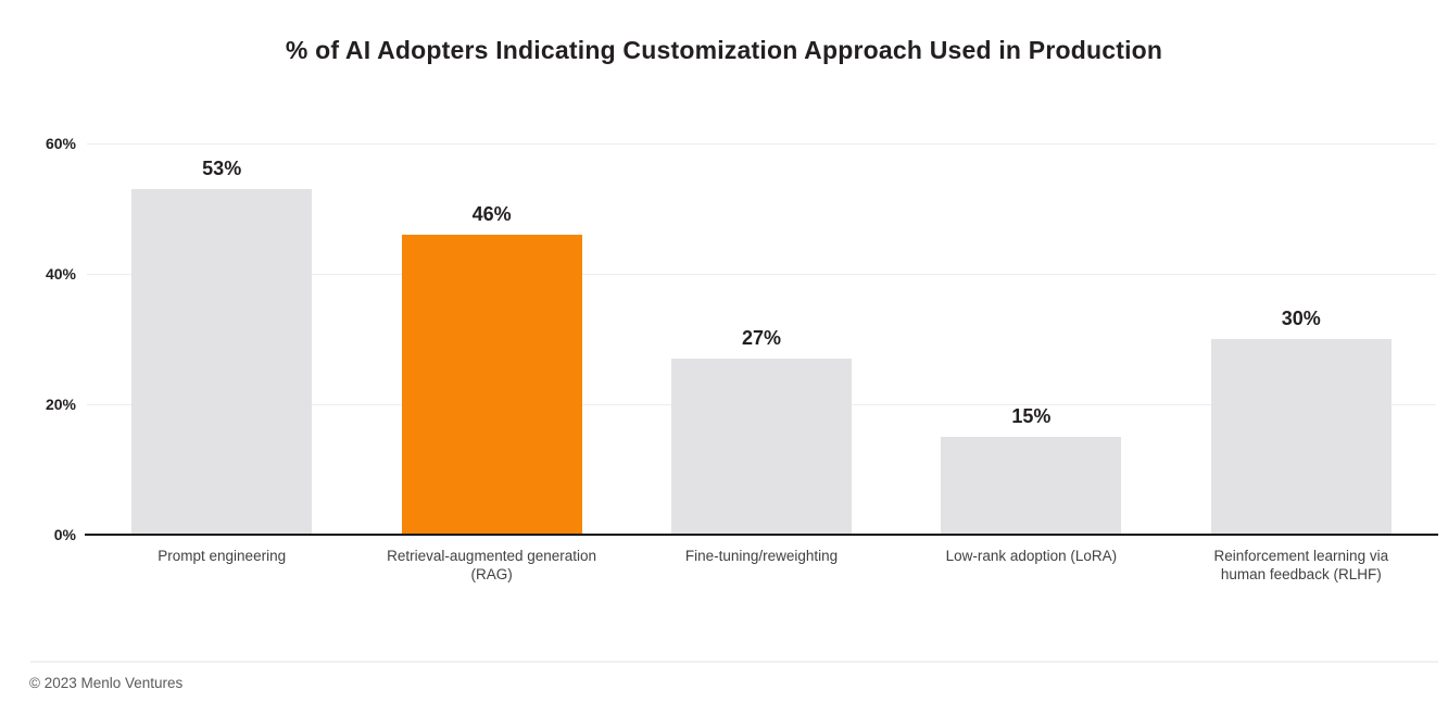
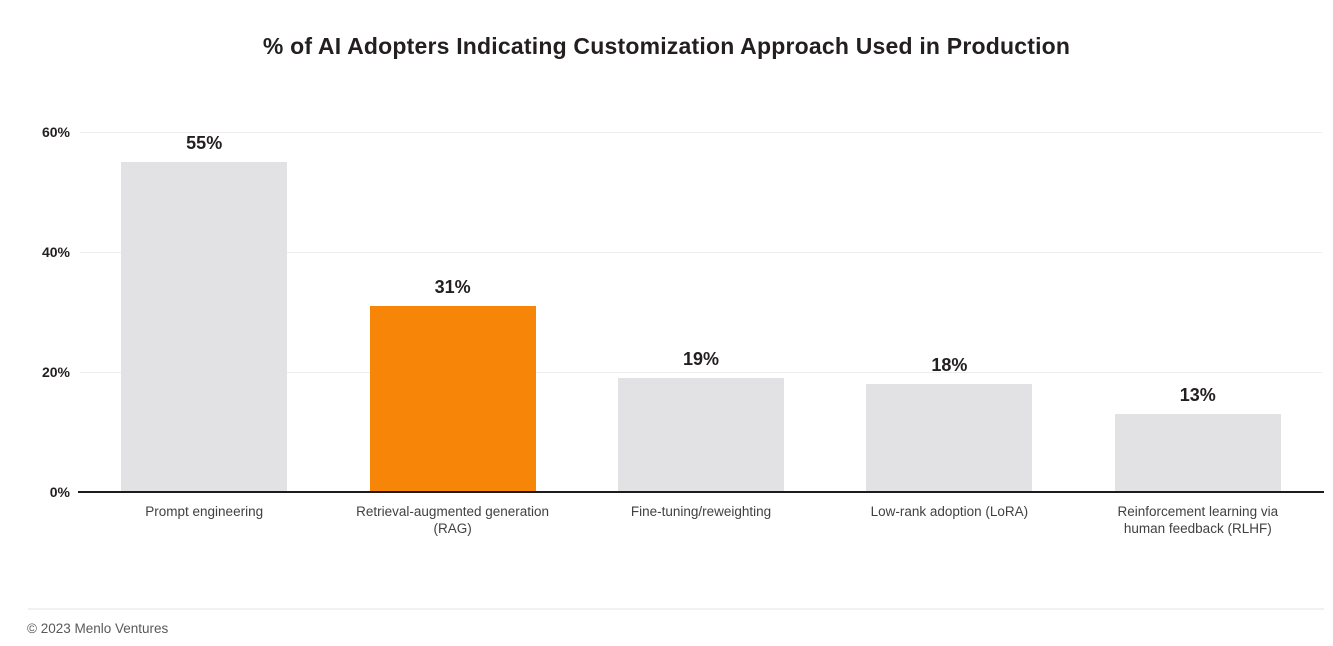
Prompt engineering: 53% -> 55%
Retrieval-augmented generation (RAG): 46% -> 31%
Fine-tuning/reweighting: 27% -> 19%
Low-rank adoption (LoRA): 15% -> 18%
Reinforcement learning via human feedback (RLHF): 30% -> 13%
